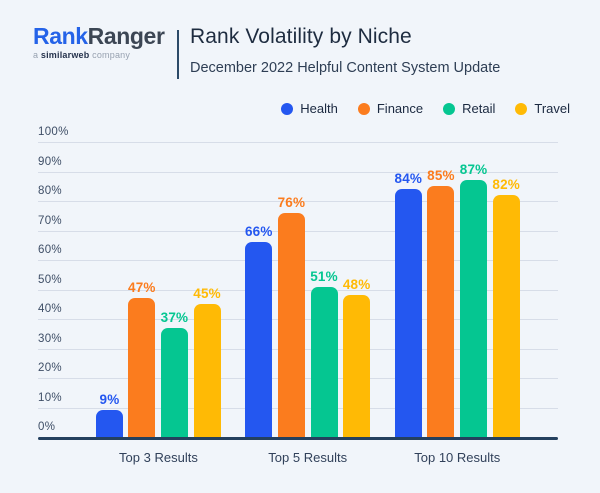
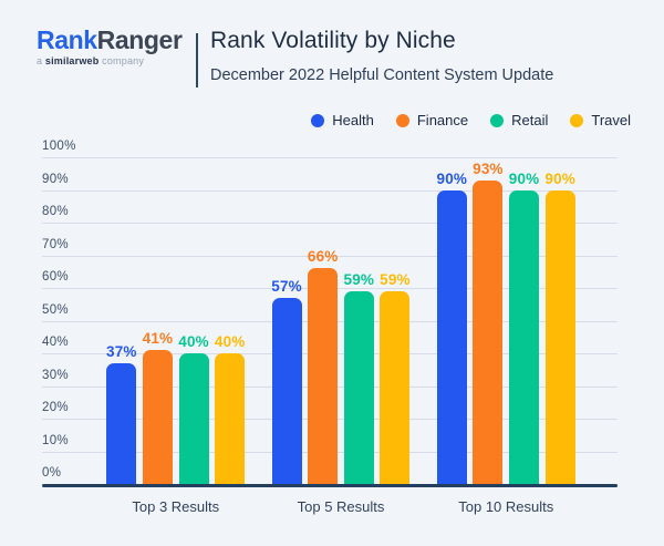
Health/Top 3 Results: 9% -> 37%
Finance/Top 3 Results: 47% -> 41%
Retail/Top 3 Results: 37% -> 40%
Travel/Top 3 Results: 45% -> 40%
Health/Top 5 Results: 66% -> 57%
Finance/Top 5 Results: 76% -> 66%
Retail/Top 5 Results: 51% -> 59%
Travel/Top 5 Results: 48% -> 59%
Health/Top 10 Results: 84% -> 90%
Finance/Top 10 Results: 85% -> 93%
Retail/Top 10 Results: 87% -> 90%
Travel/Top 10 Results: 82% -> 90%
